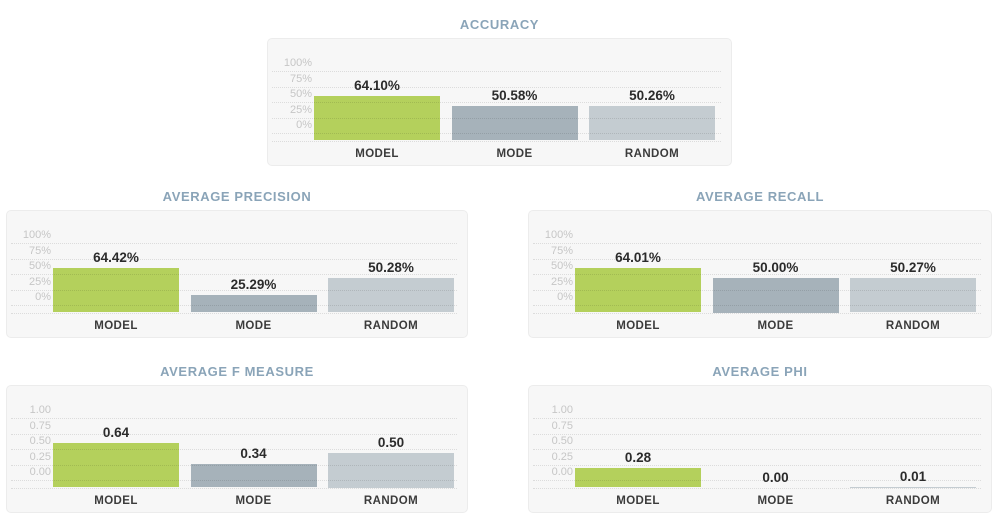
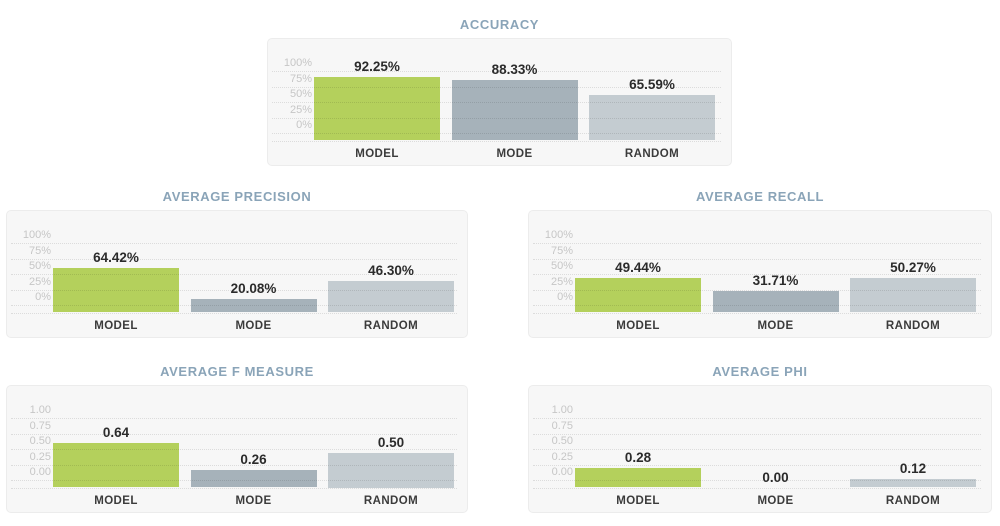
ACCURACY/MODEL: 64.10% -> 92.25%
ACCURACY/MODE: 50.58% -> 88.33%
ACCURACY/RANDOM: 50.26% -> 65.59%
AVERAGE PRECISION/MODE: 25.29% -> 20.08%
AVERAGE PRECISION/RANDOM: 50.28% -> 46.30%
AVERAGE RECALL/MODEL: 64.01% -> 49.44%
AVERAGE RECALL/MODE: 50.00% -> 31.71%
AVERAGE F MEASURE/MODE: 0.34 -> 0.26
AVERAGE PHI/RANDOM: 0.01 -> 0.12
